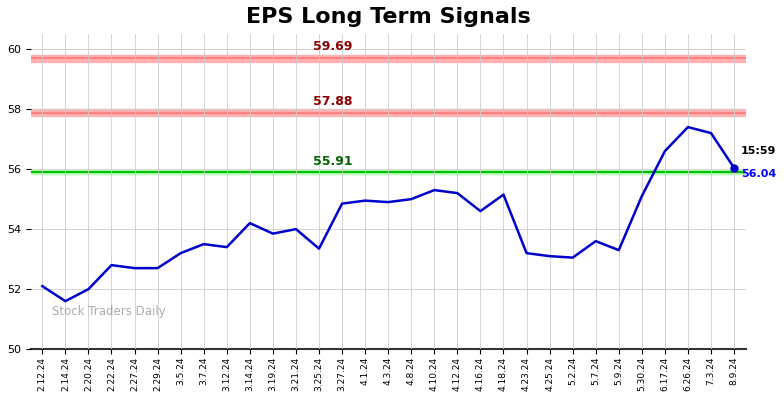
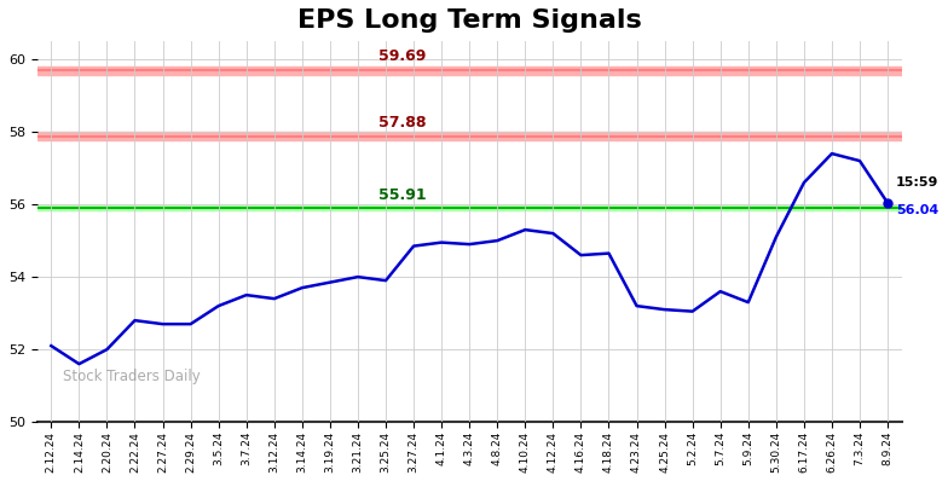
3.14.24: 54.20 -> 53.70
3.25.24: 53.35 -> 53.90
4.18.24: 55.15 -> 54.65
